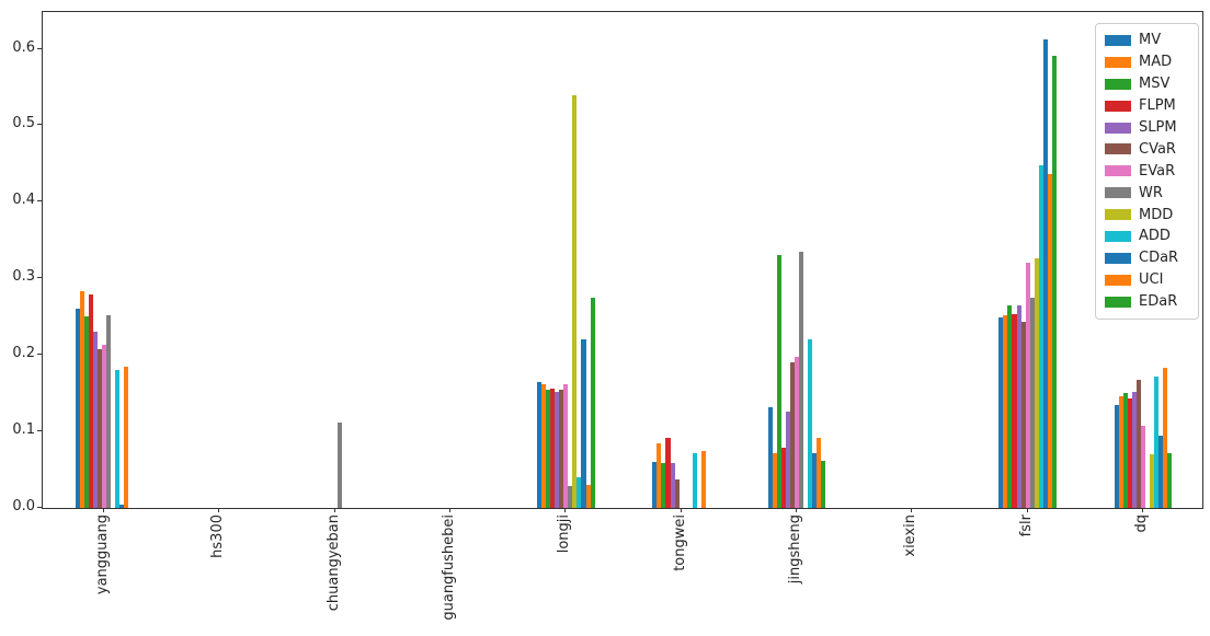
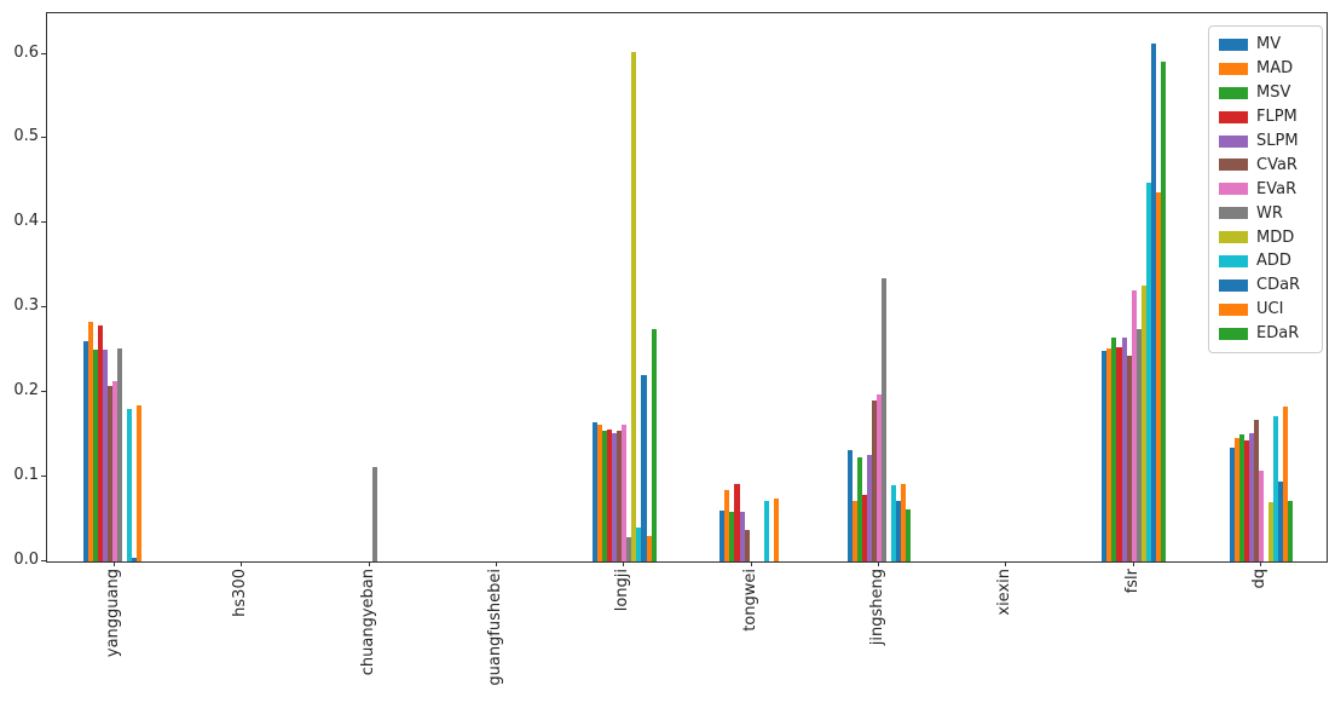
SLPM/yangguang: 0.23 -> 0.25
MDD/longji: 0.54 -> 0.60
MSV/jingsheng: 0.33 -> 0.12
ADD/jingsheng: 0.22 -> 0.09
